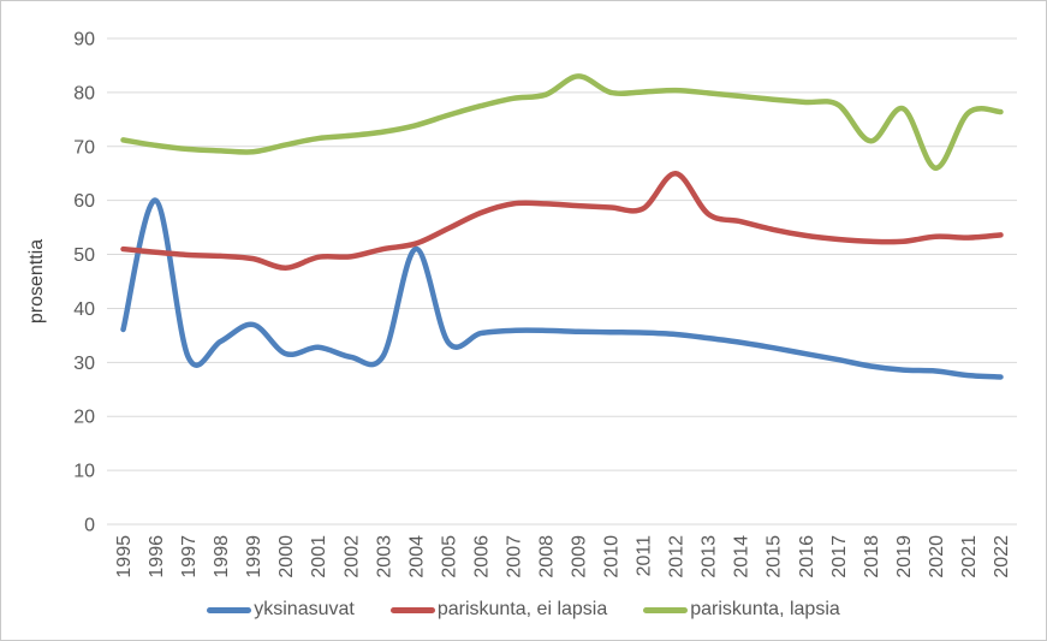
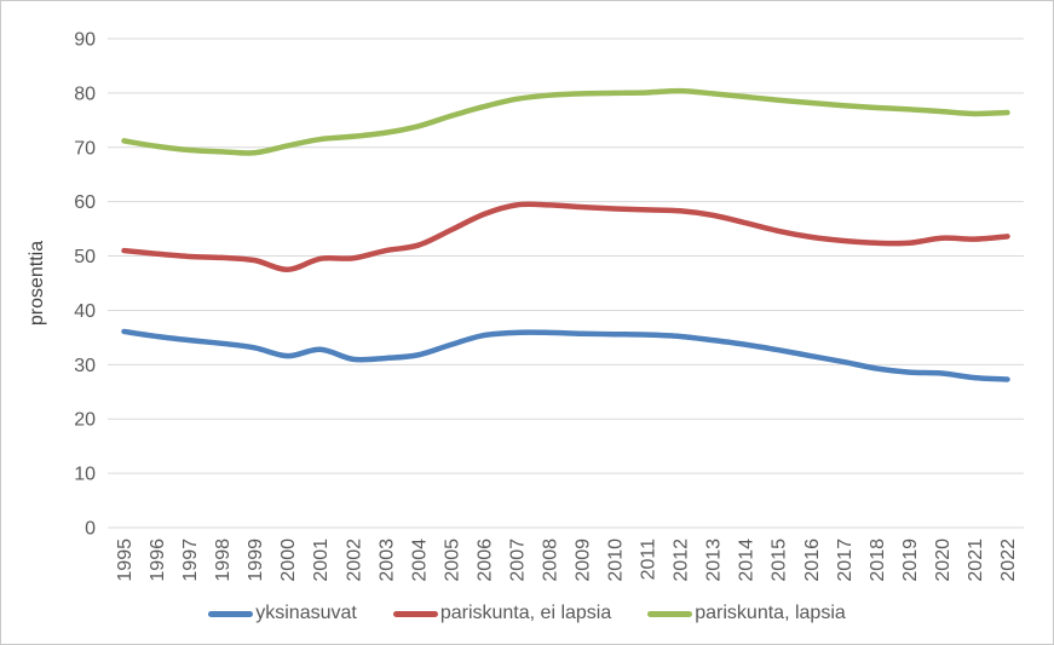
yksinasuvat/1996: 60 -> 35
yksinasuvat/1997: 31 -> 34
yksinasuvat/1999: 37 -> 33
yksinasuvat/2004: 51 -> 32
pariskunta, lapsia/2009: 83 -> 80
pariskunta, ei lapsia/2012: 65 -> 58
pariskunta, lapsia/2018: 71 -> 77
pariskunta, lapsia/2020: 66 -> 77
